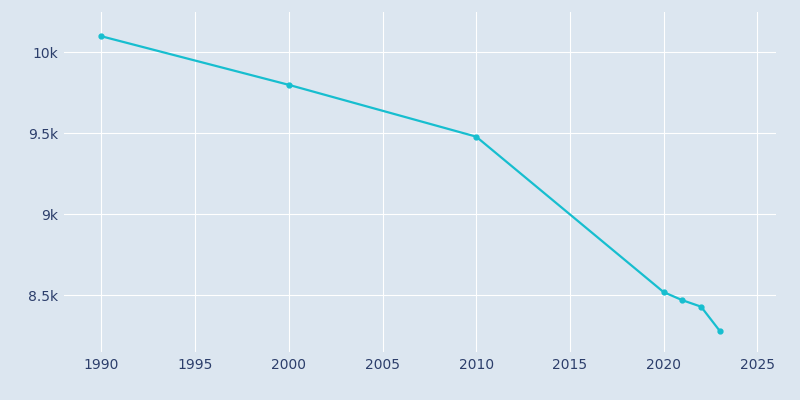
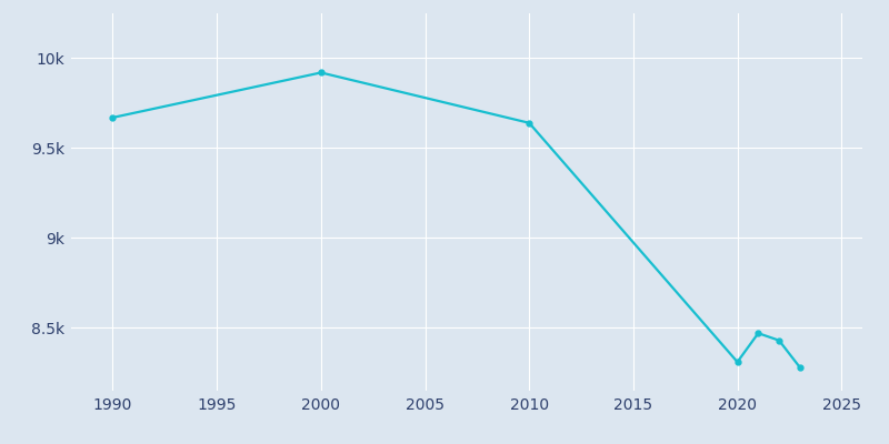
1990: 10.10k -> 9.67k
2000: 9.80k -> 9.92k
2010: 9.48k -> 9.64k
2020: 8.52k -> 8.31k
